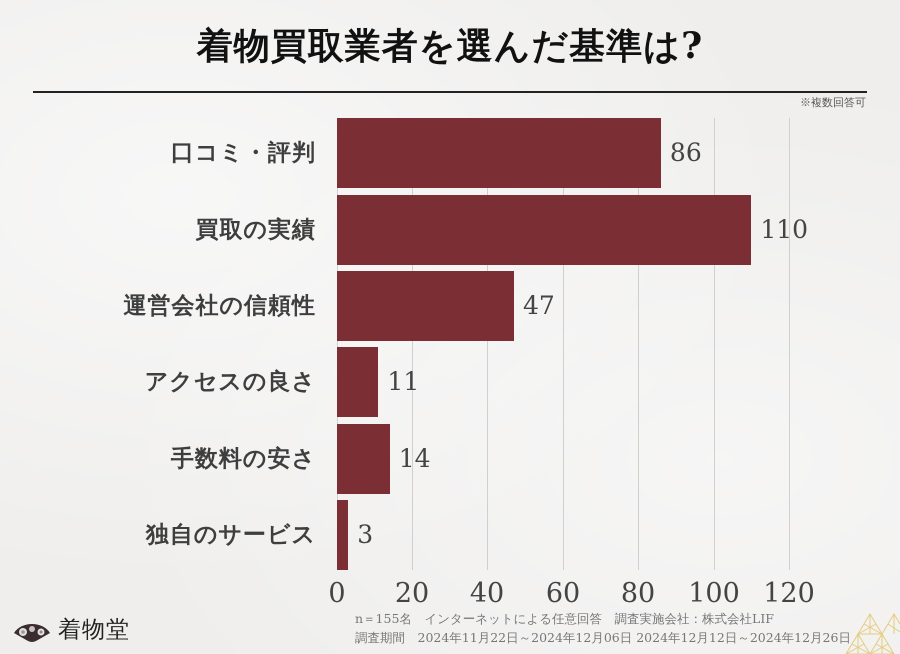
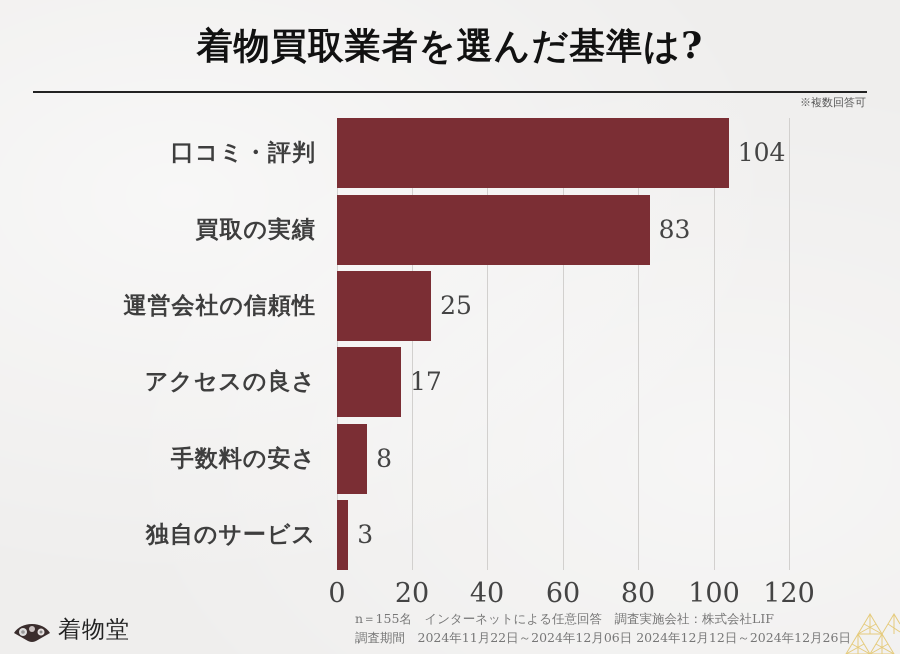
口コミ・評判: 86 -> 104
買取の実績: 110 -> 83
運営会社の信頼性: 47 -> 25
アクセスの良さ: 11 -> 17
手数料の安さ: 14 -> 8
